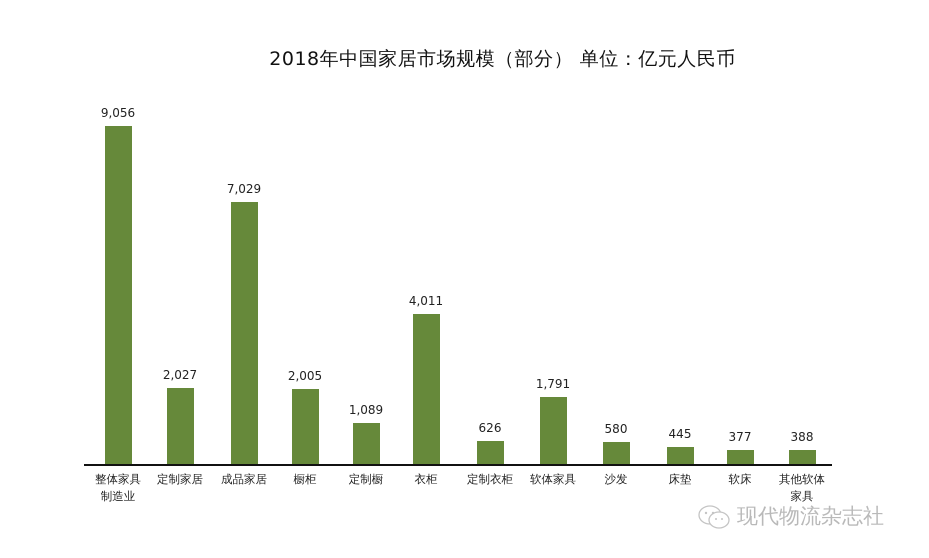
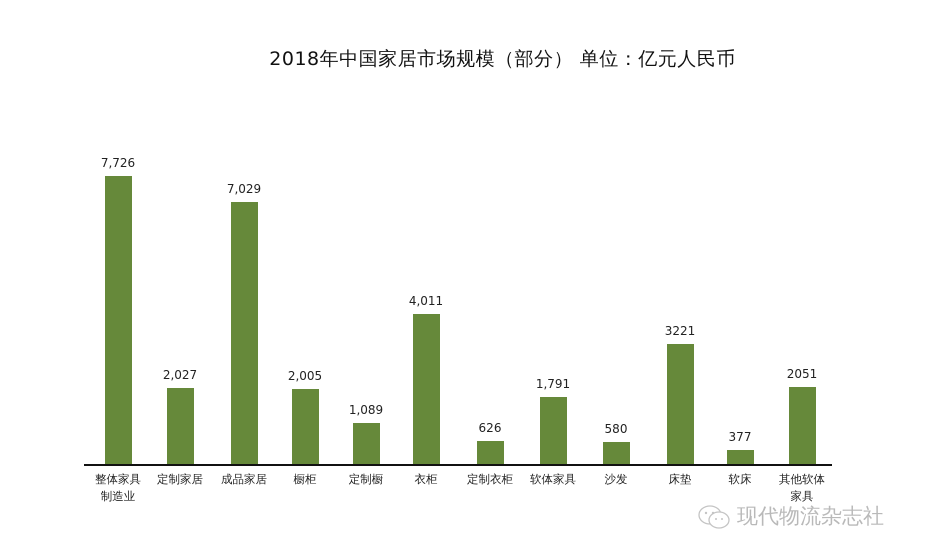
整体家具制造业: 9,056 -> 7,726
床垫: 445 -> 3221
其他软体家具: 388 -> 2051
